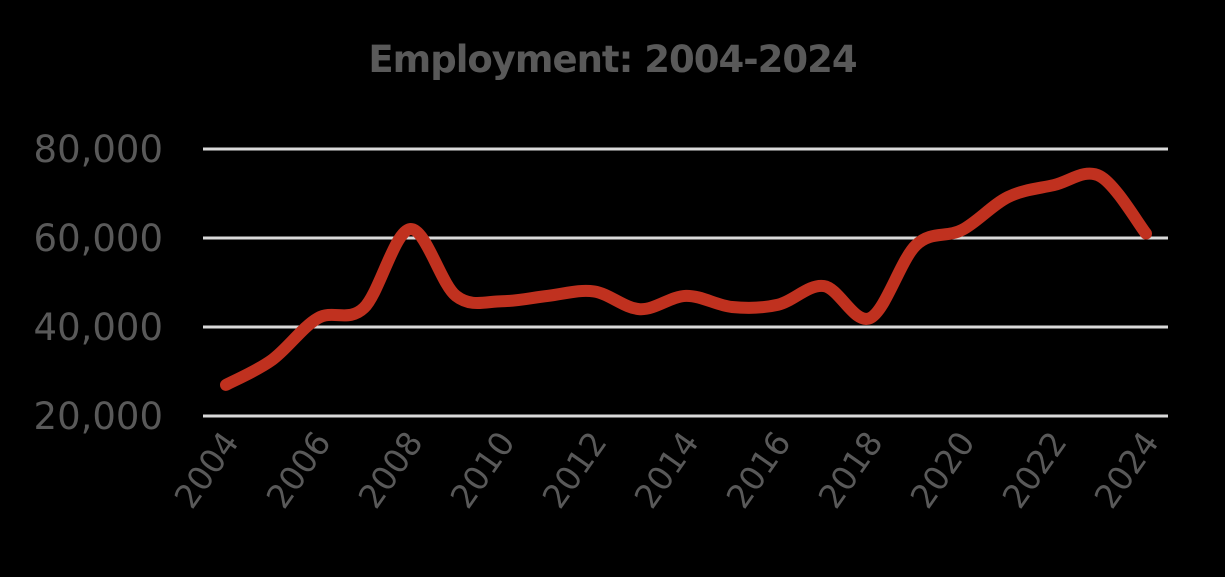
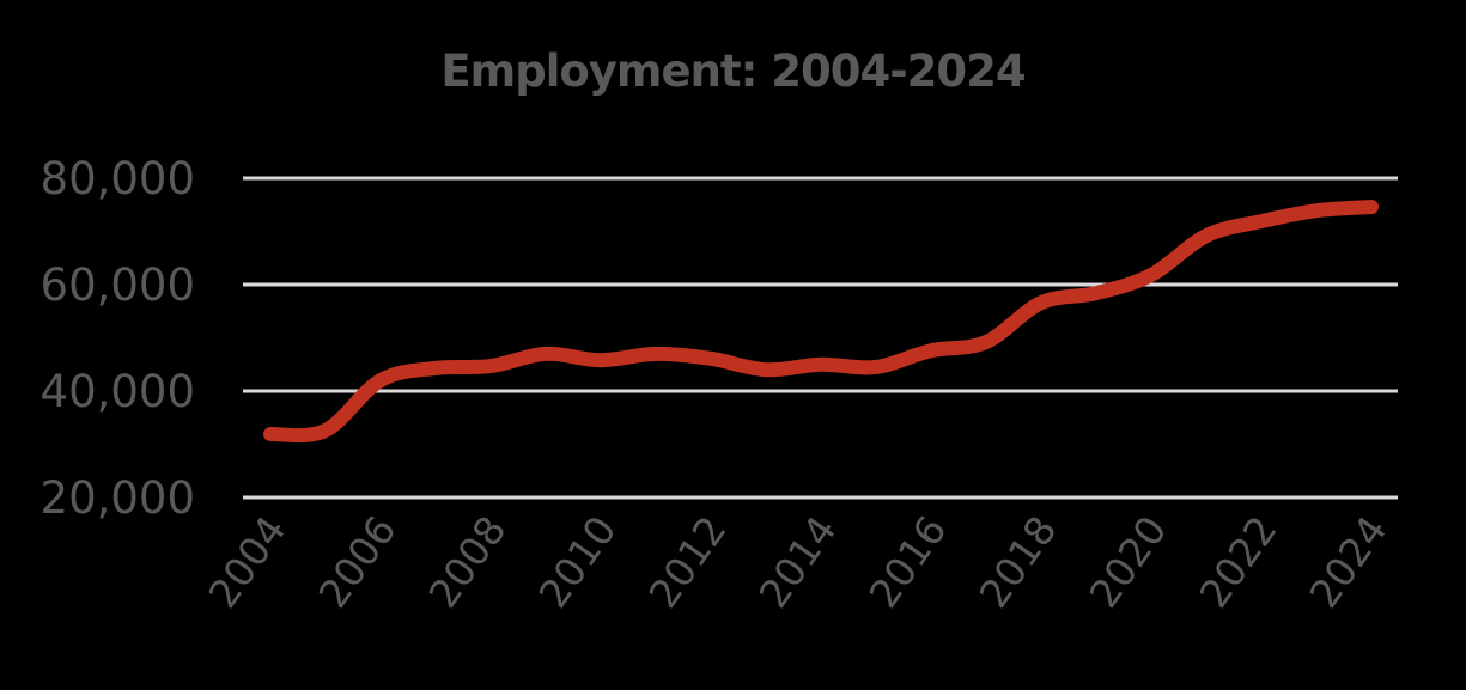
2004: 27000 -> 32000
2008: 62000 -> 45000
2012: 48000 -> 46000
2014: 47000 -> 45000
2016: 45000 -> 48000
2018: 42000 -> 57000
2024: 61000 -> 75000
